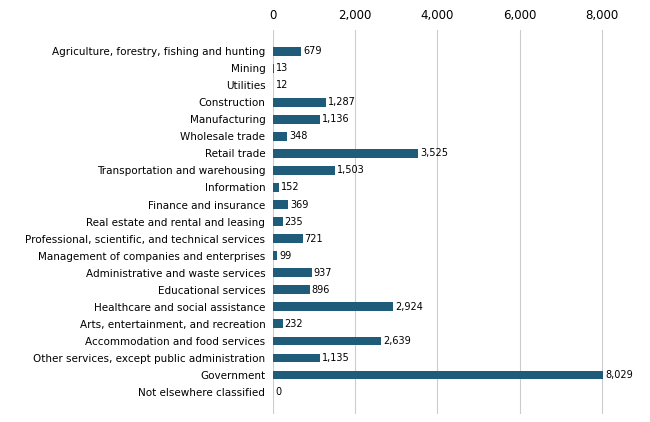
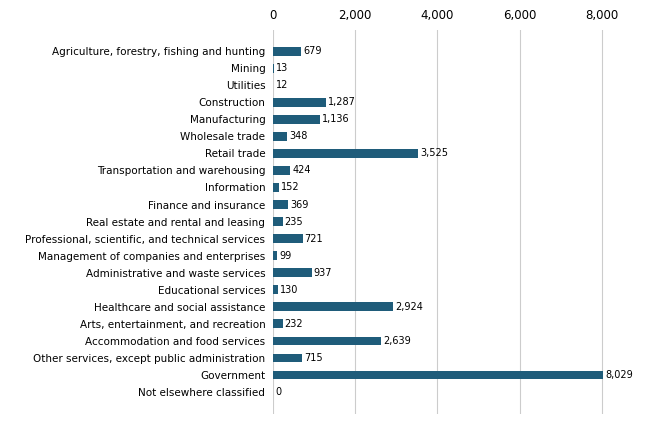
Transportation and warehousing: 1,503 -> 424
Educational services: 896 -> 130
Other services, except public administration: 1,135 -> 715
